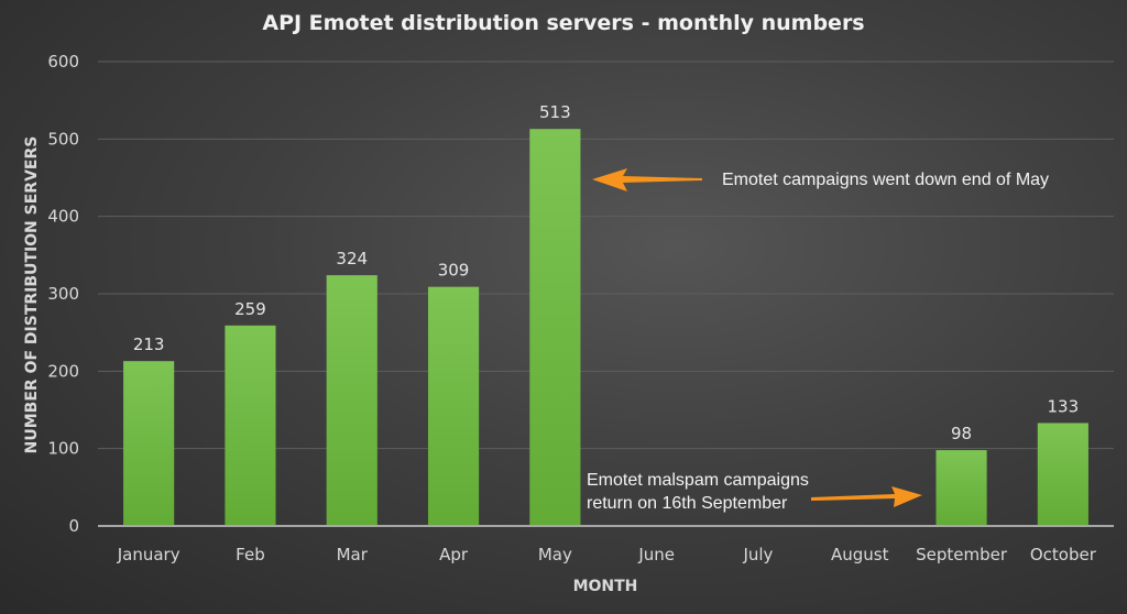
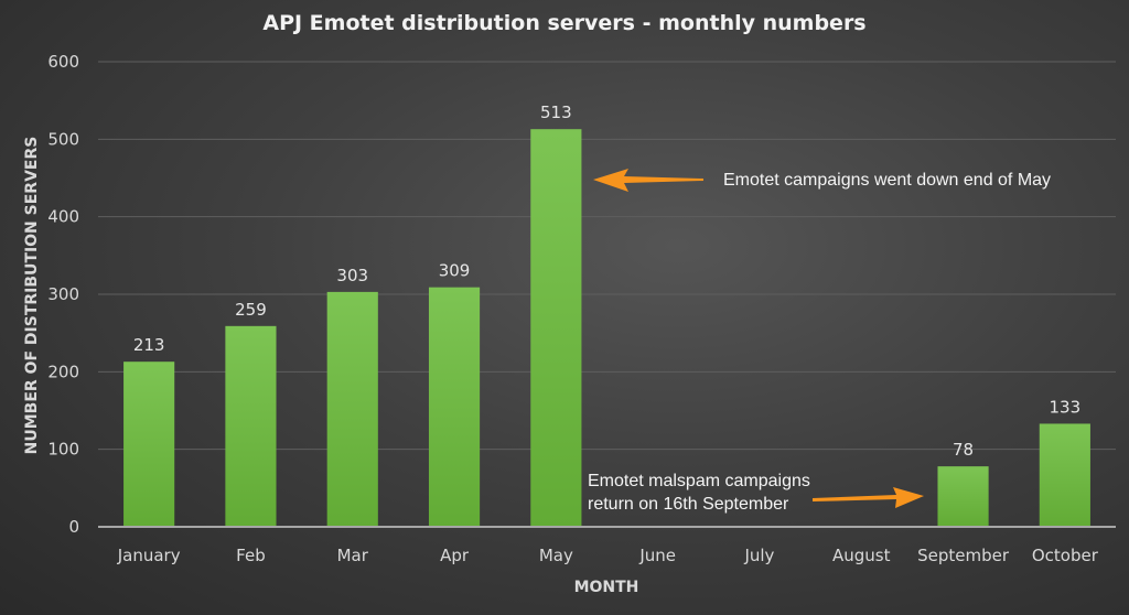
Mar: 324 -> 303
September: 98 -> 78
